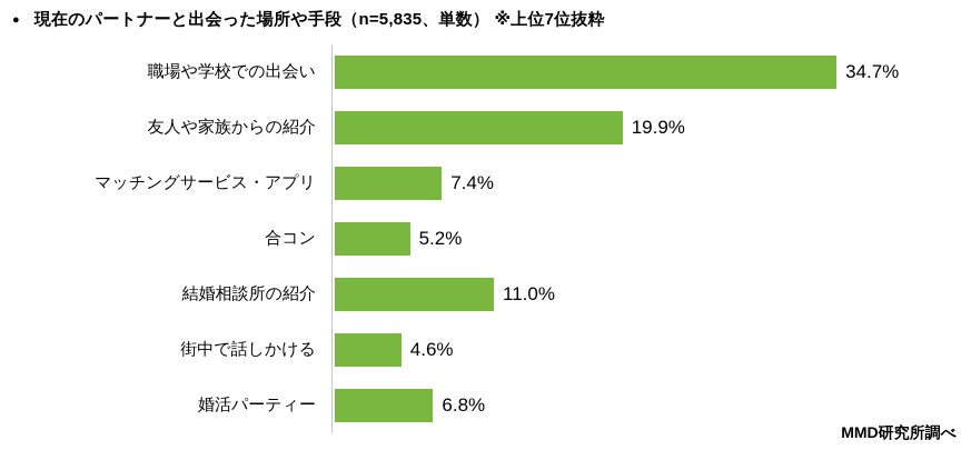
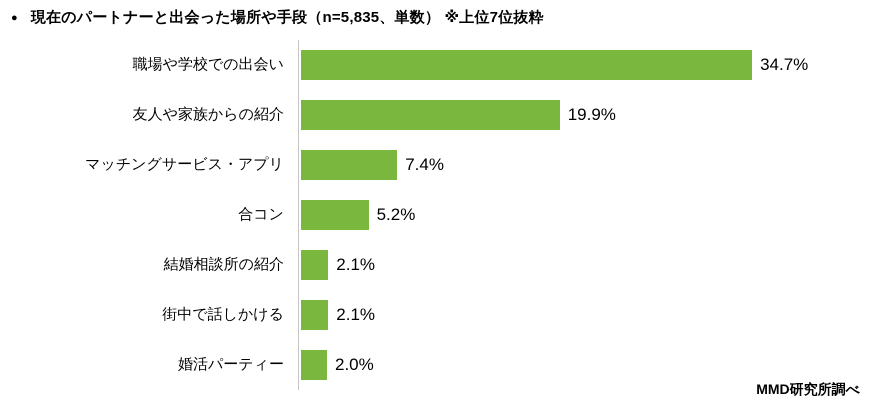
結婚相談所の紹介: 11.0% -> 2.1%
街中で話しかける: 4.6% -> 2.1%
婚活パーティー: 6.8% -> 2.0%
